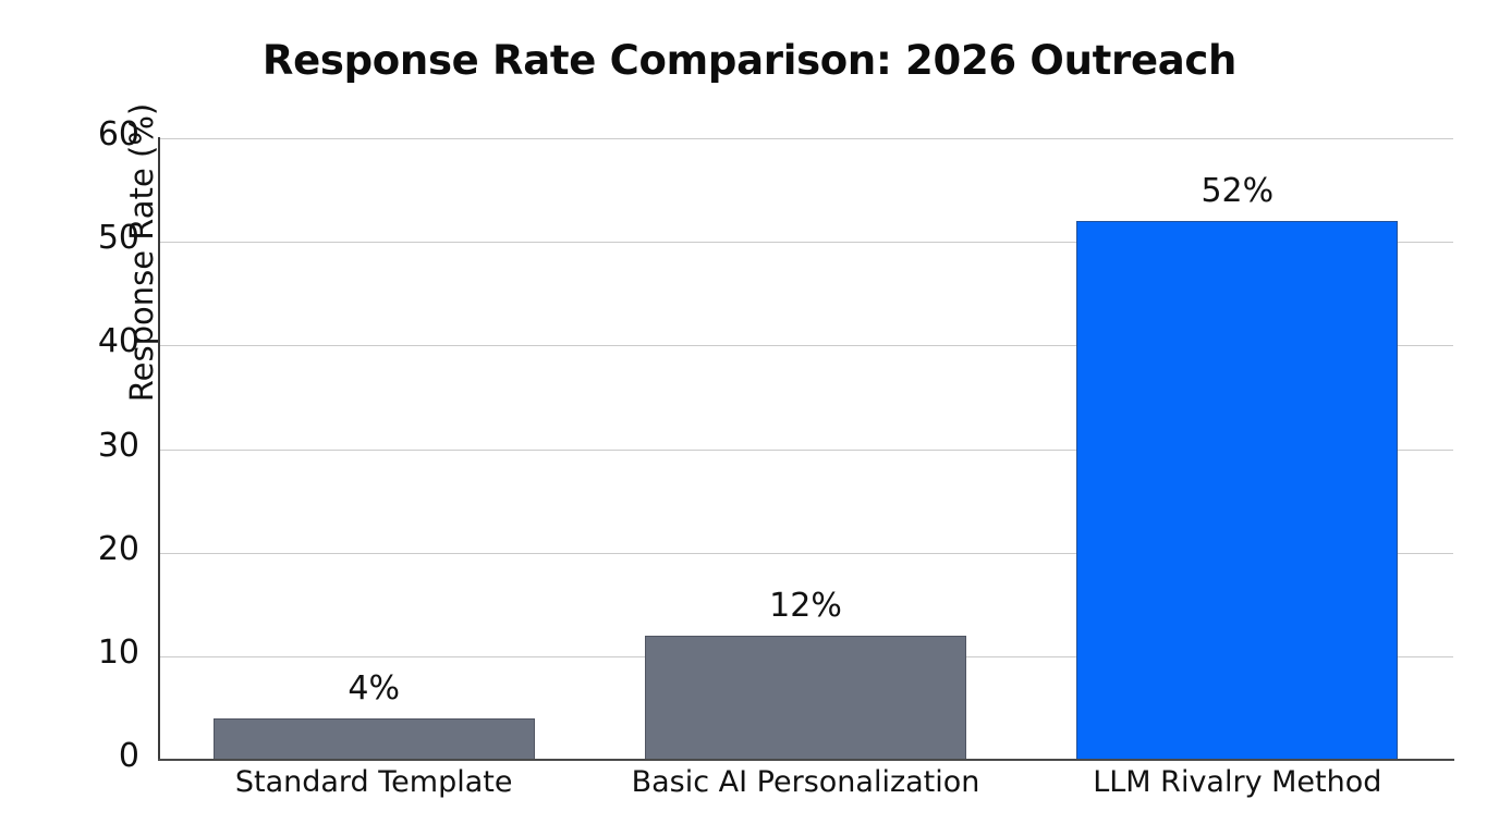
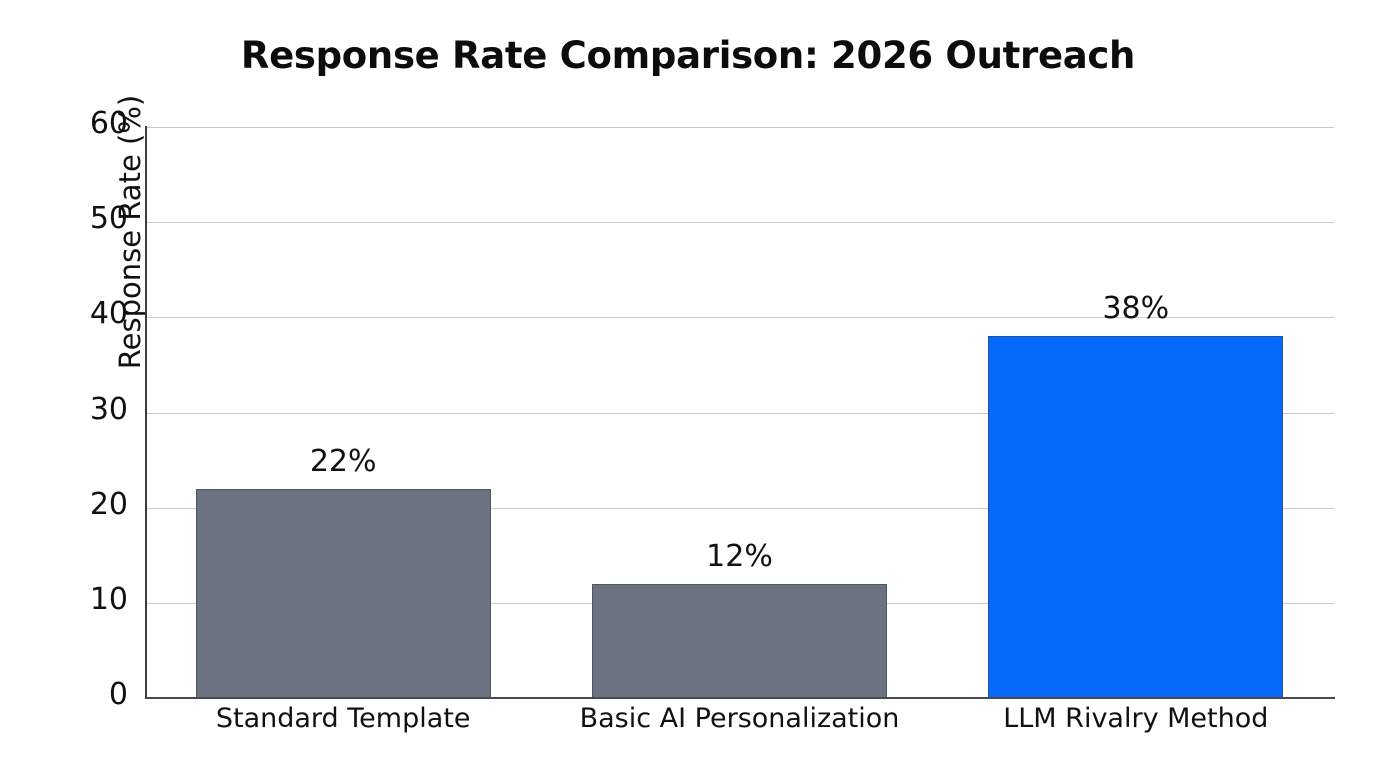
Standard Template: 4% -> 22%
LLM Rivalry Method: 52% -> 38%
